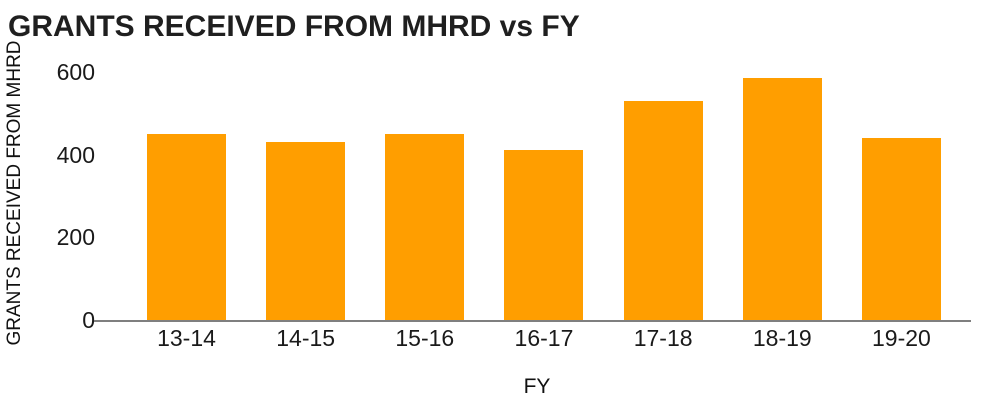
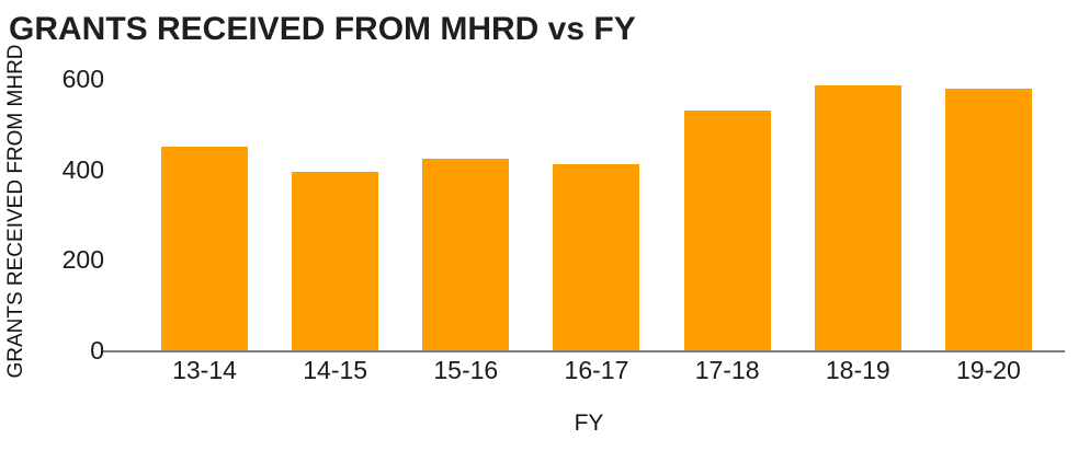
14-15: 430 -> 390
15-16: 450 -> 420
19-20: 440 -> 580
